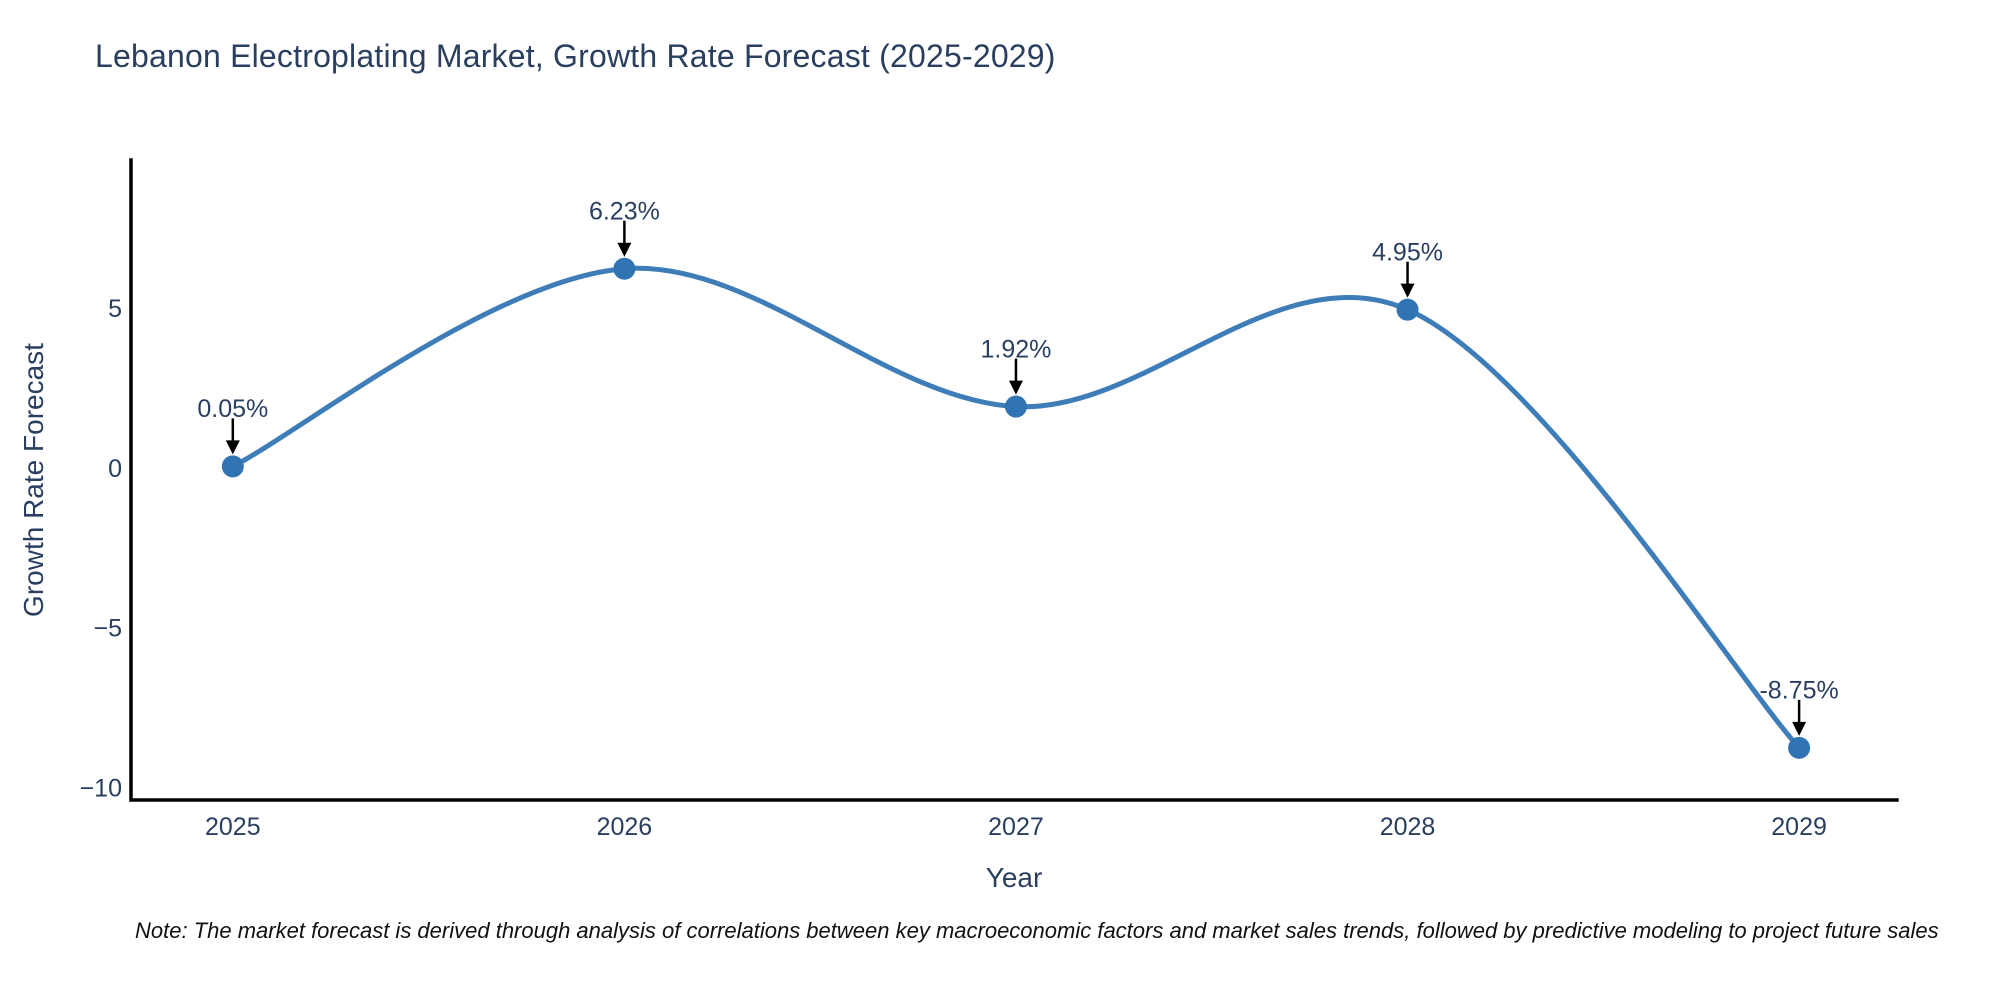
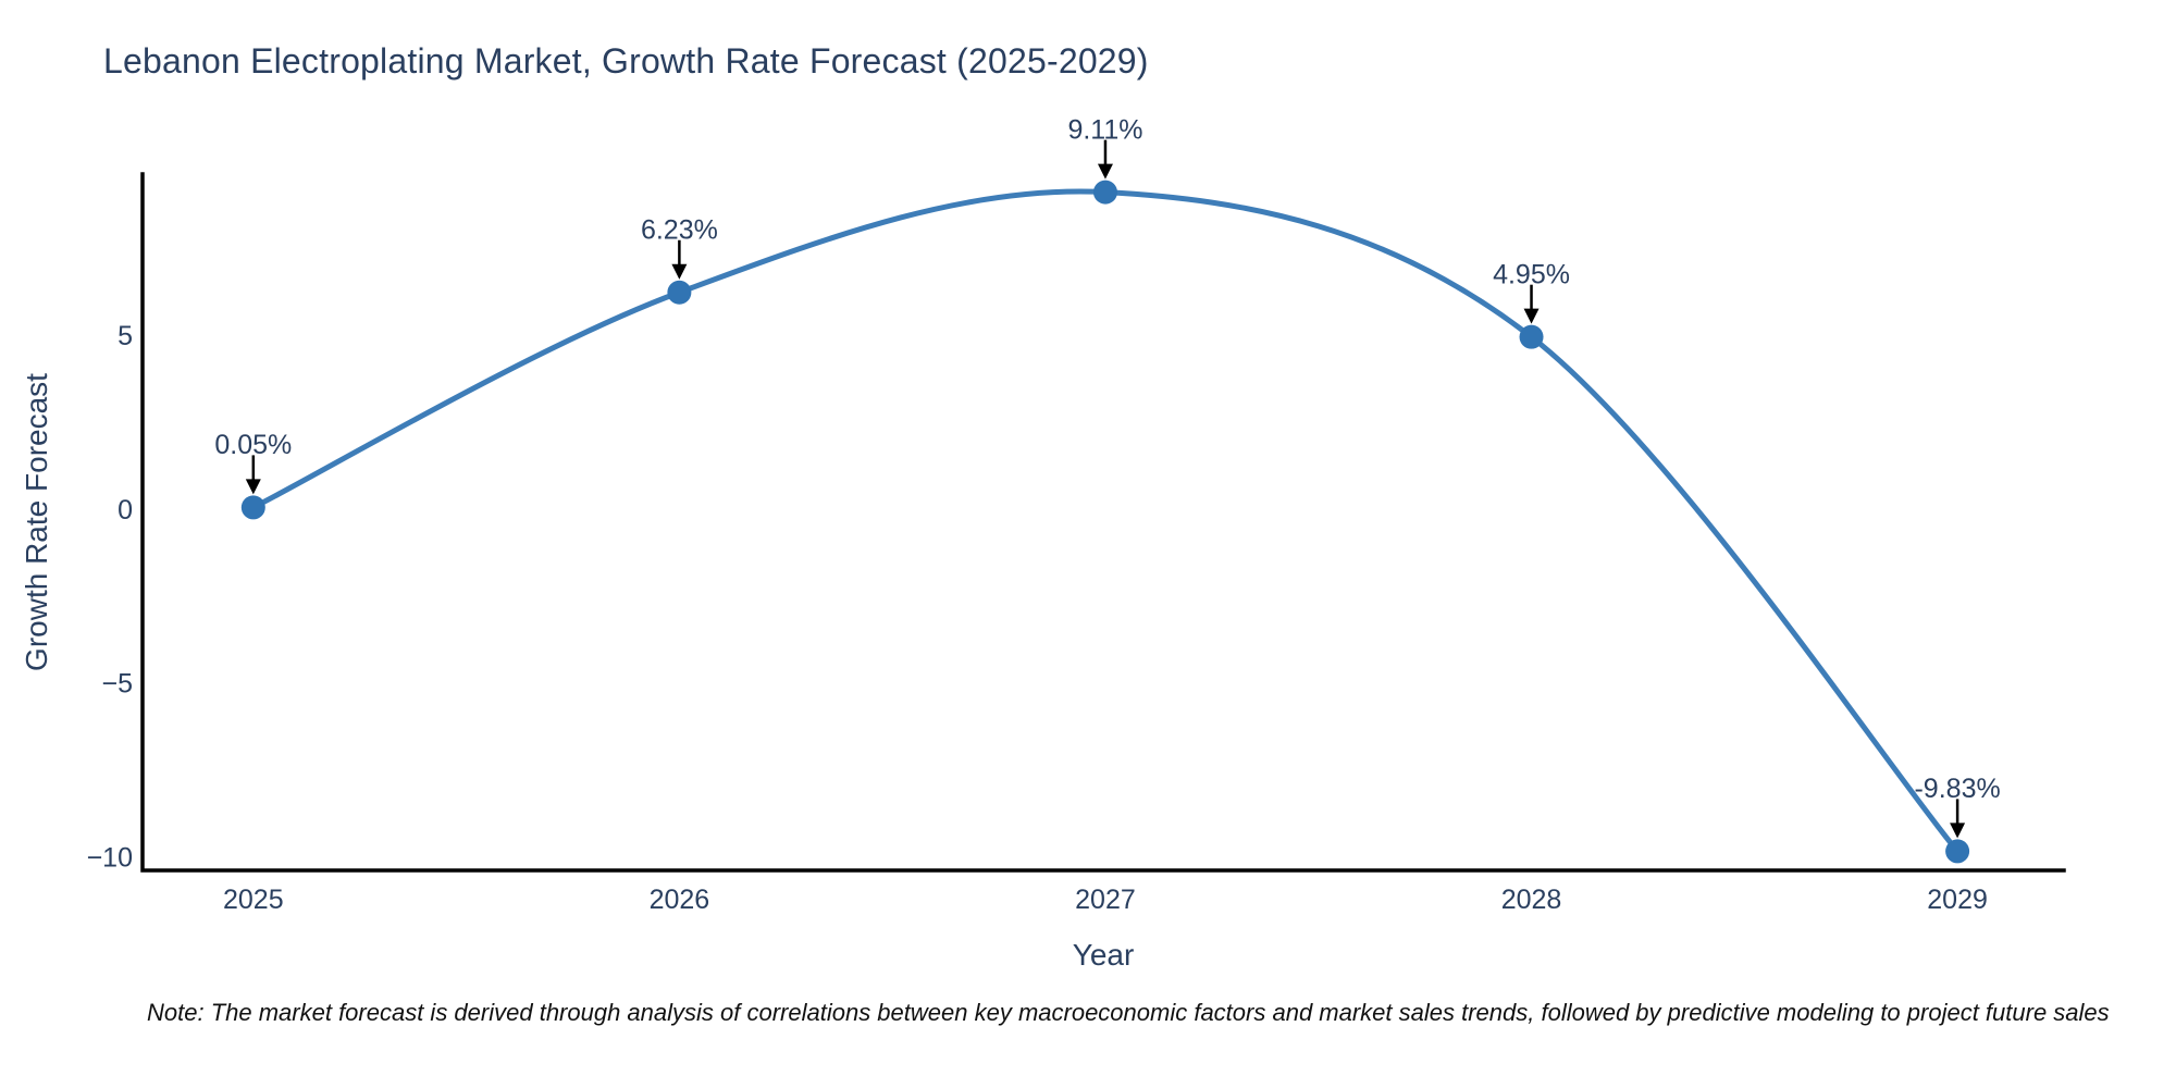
2027: 1.92% -> 9.11%
2029: -8.75% -> -9.83%
